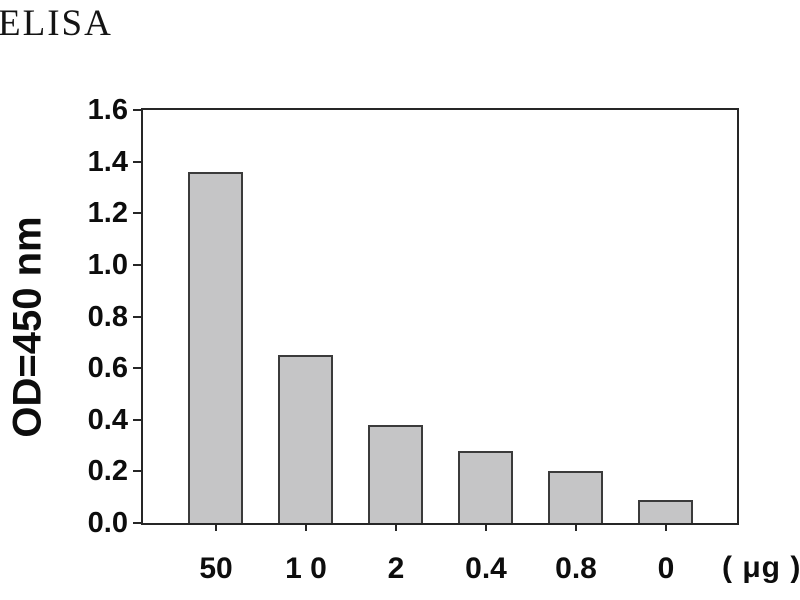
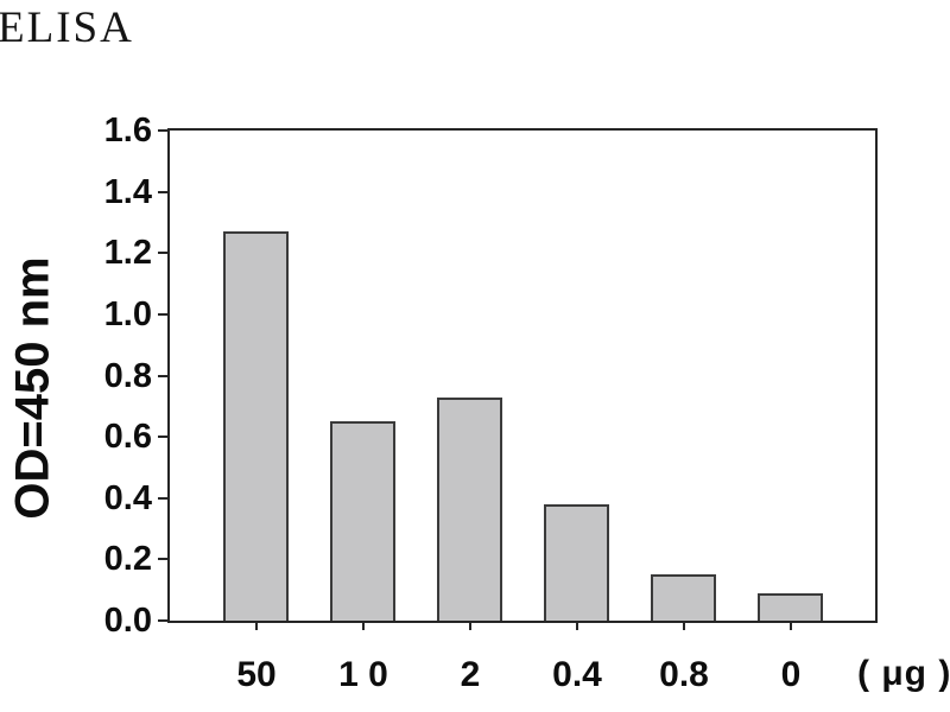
50: 1.36 -> 1.27
2: 0.38 -> 0.73
0.4: 0.28 -> 0.38
0.8: 0.20 -> 0.15
